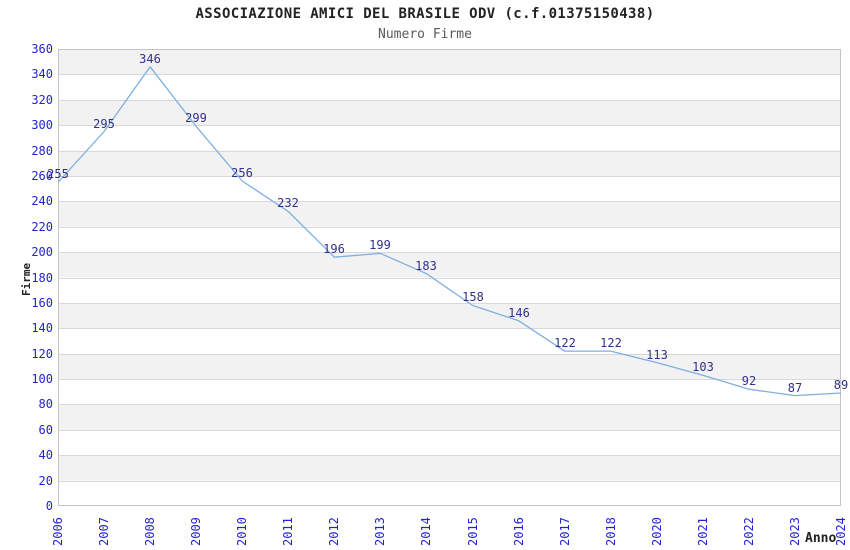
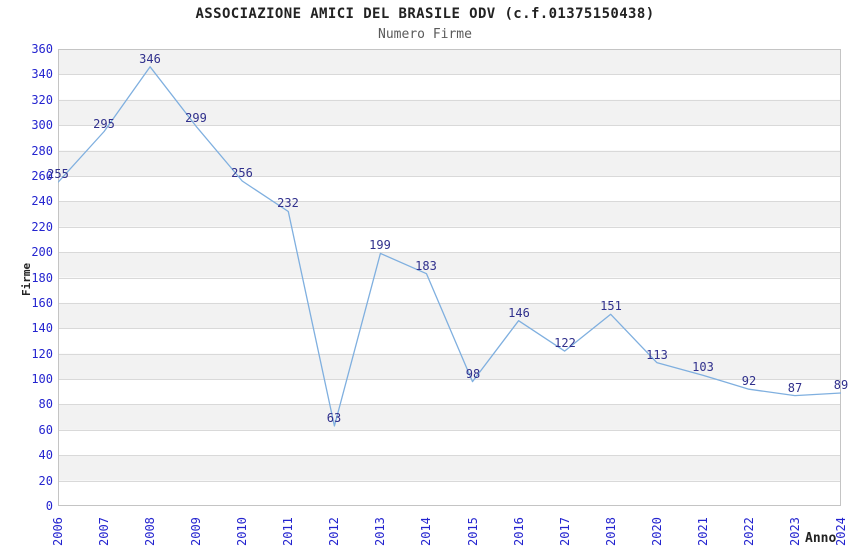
2012: 196 -> 63
2015: 158 -> 98
2018: 122 -> 151
